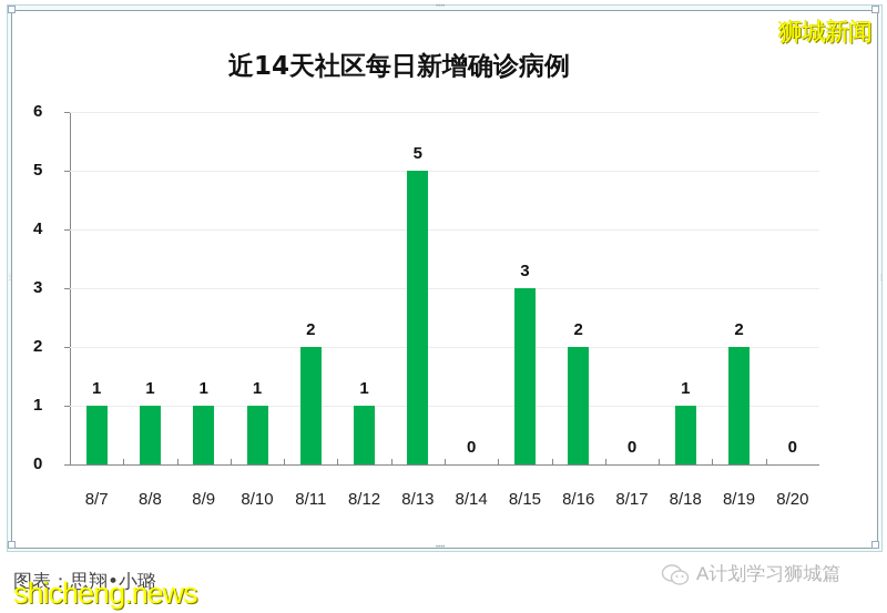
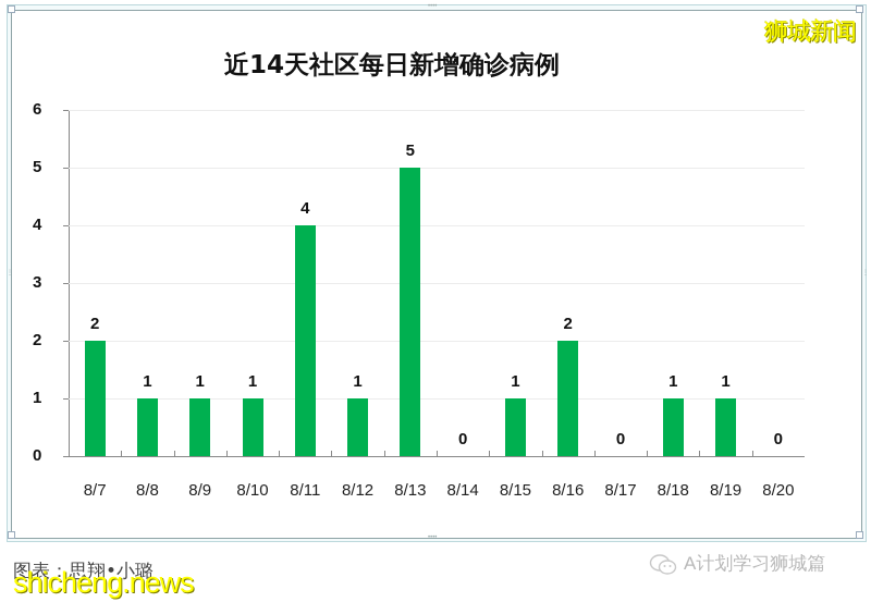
8/7: 1 -> 2
8/11: 2 -> 4
8/15: 3 -> 1
8/19: 2 -> 1
